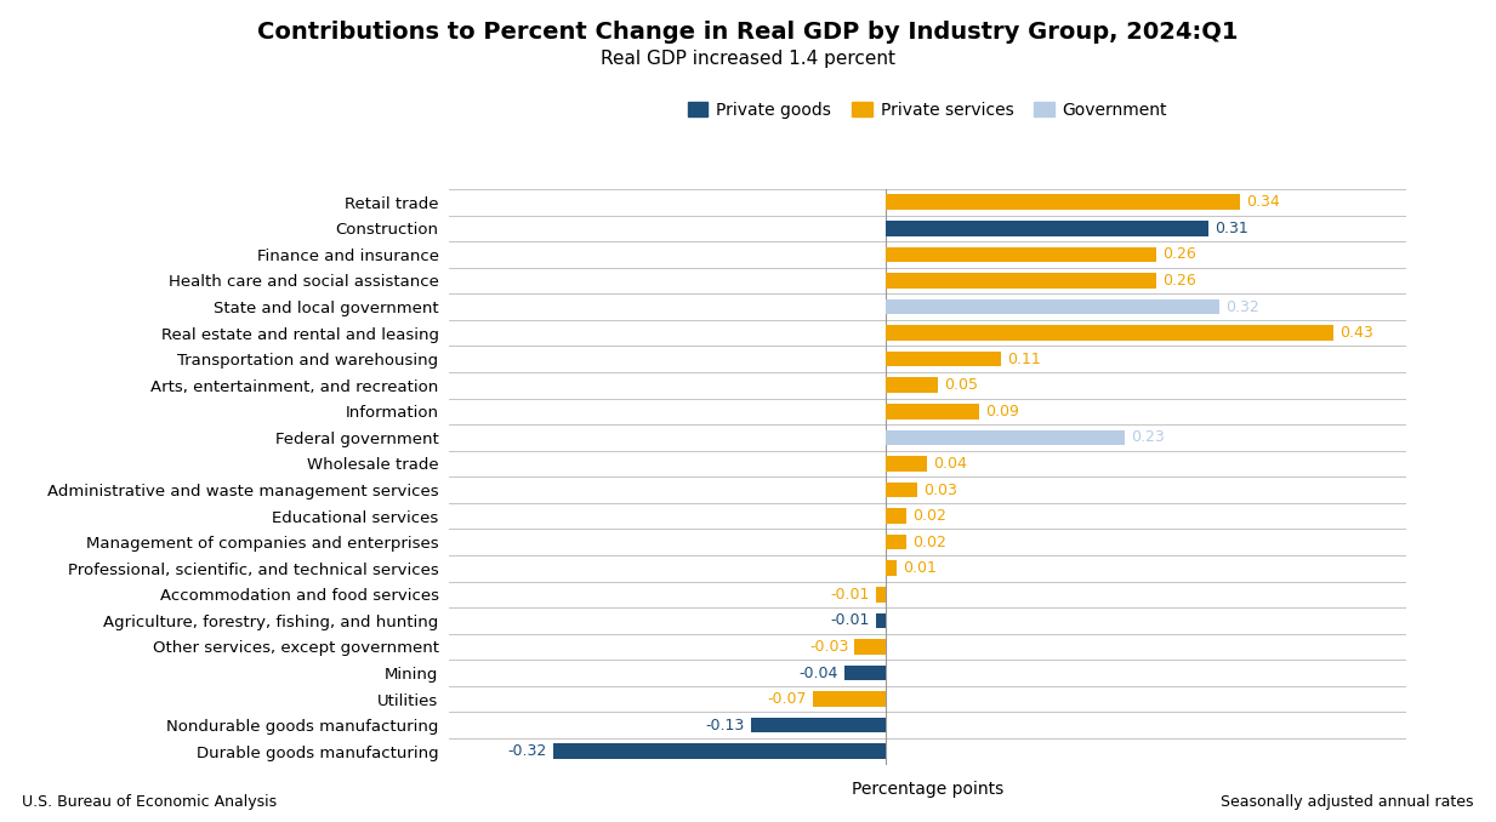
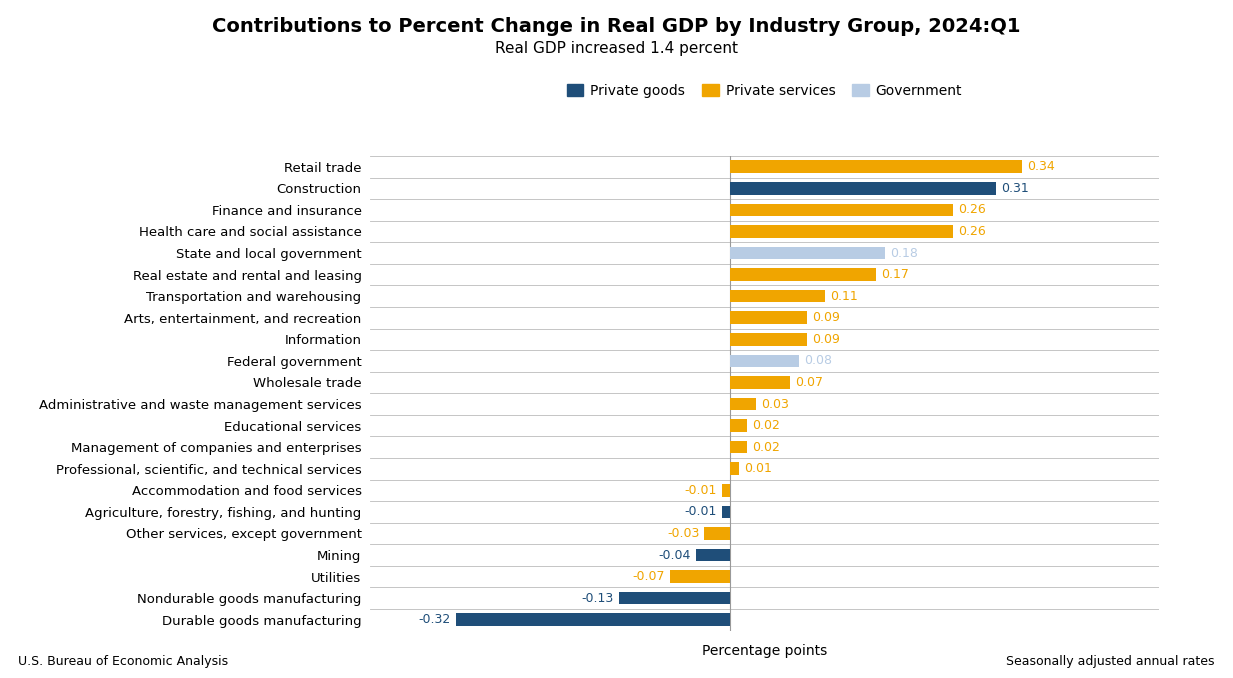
State and local government: 0.32 -> 0.18
Real estate and rental and leasing: 0.43 -> 0.17
Arts, entertainment, and recreation: 0.05 -> 0.09
Federal government: 0.23 -> 0.08
Wholesale trade: 0.04 -> 0.07
